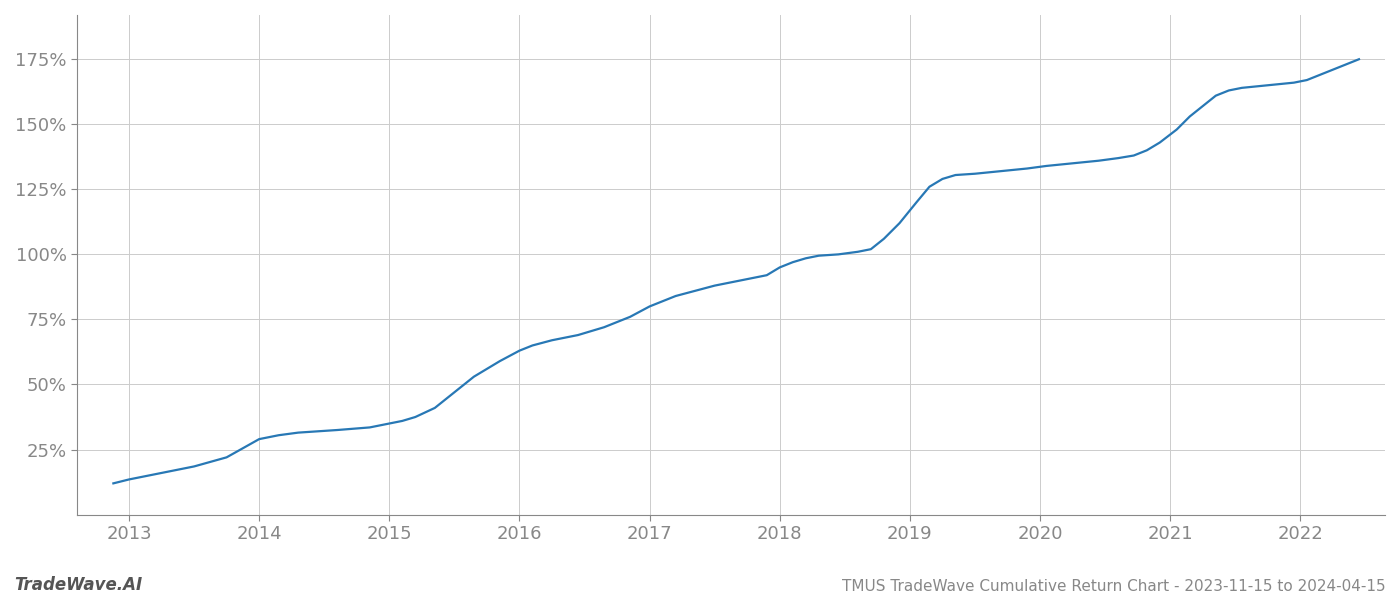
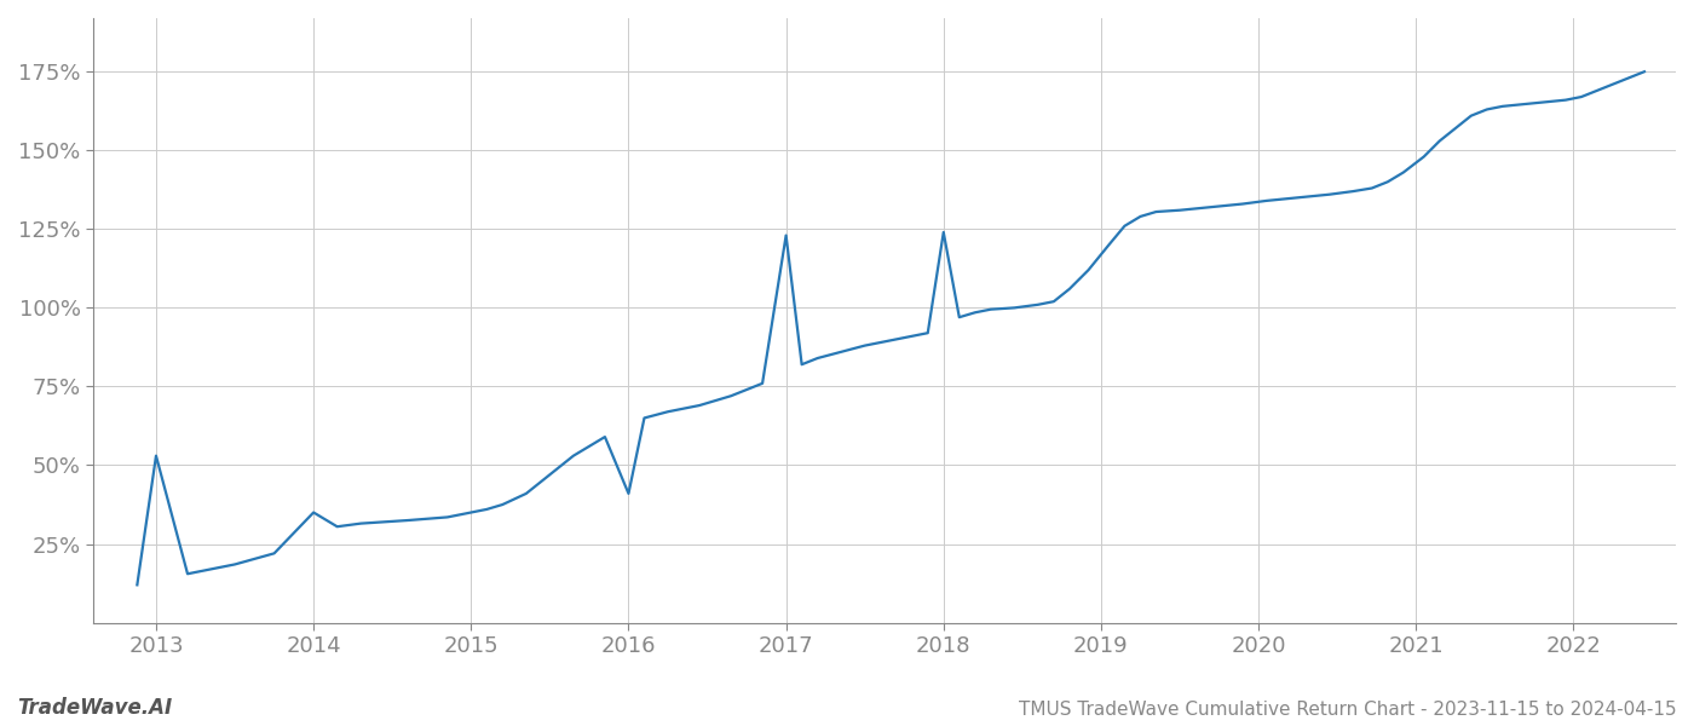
2013: 13.5% -> 53.0%
2014: 29.0% -> 35.0%
2016: 63.0% -> 41.0%
2017: 80.0% -> 123.0%
2018: 95.0% -> 124.0%
